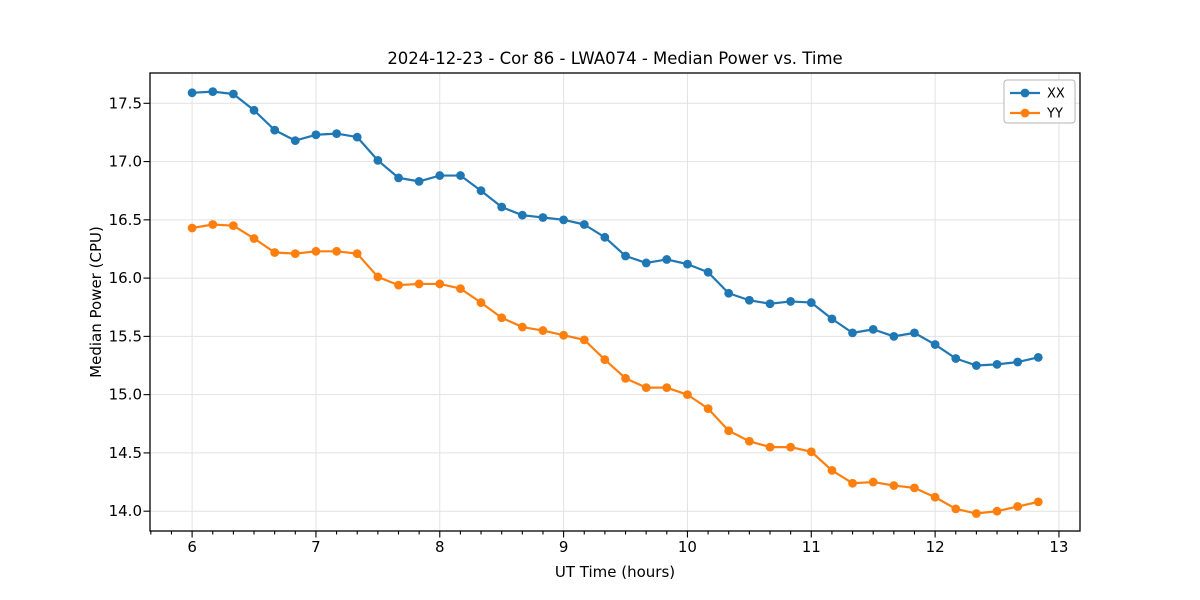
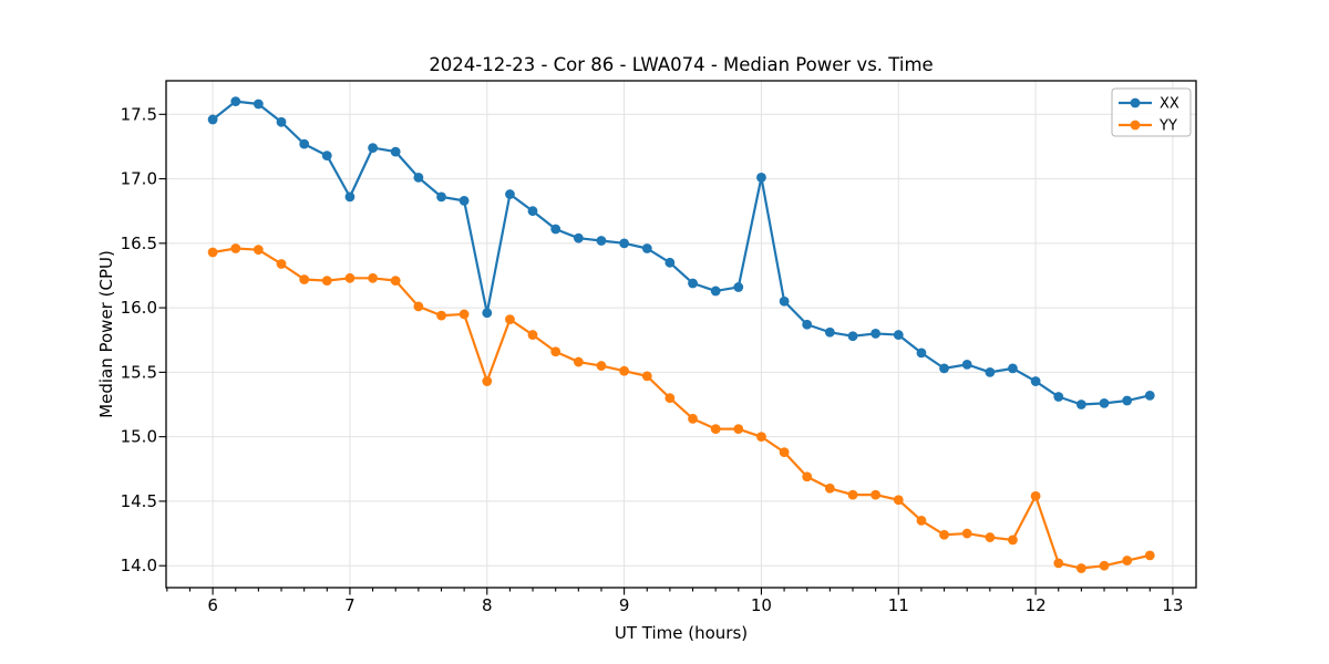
XX/6: 17.59 -> 17.46
XX/7: 17.23 -> 16.86
XX/8: 16.88 -> 15.96
YY/8: 15.95 -> 15.43
XX/10: 16.12 -> 17.01
YY/12: 14.12 -> 14.54
